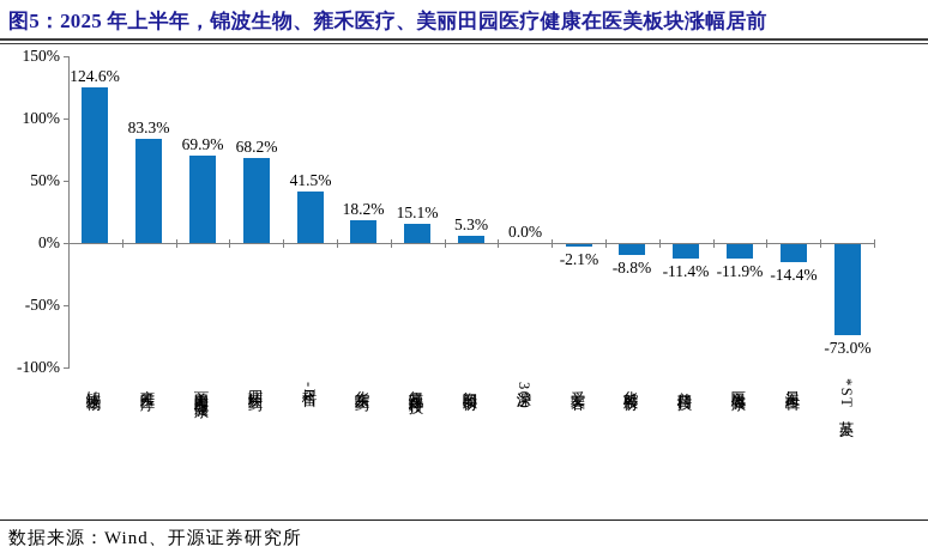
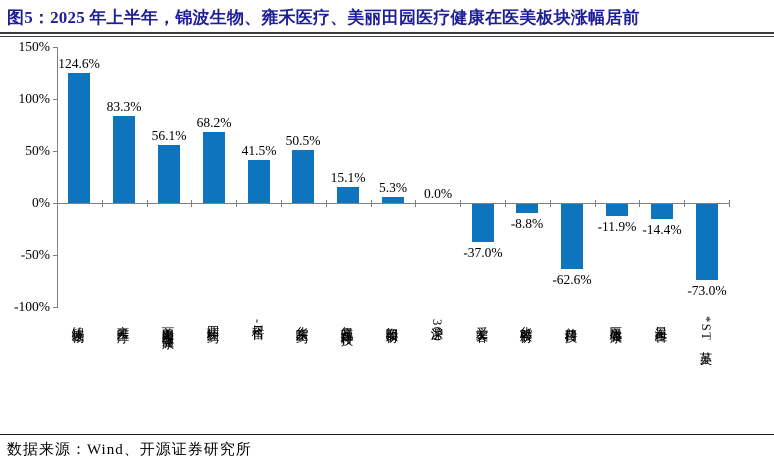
美丽田园医疗健康: 69.9% -> 56.1%
华东医药: 18.2% -> 50.5%
爱美客: -2.1% -> -37.0%
普门科技: -11.4% -> -62.6%
